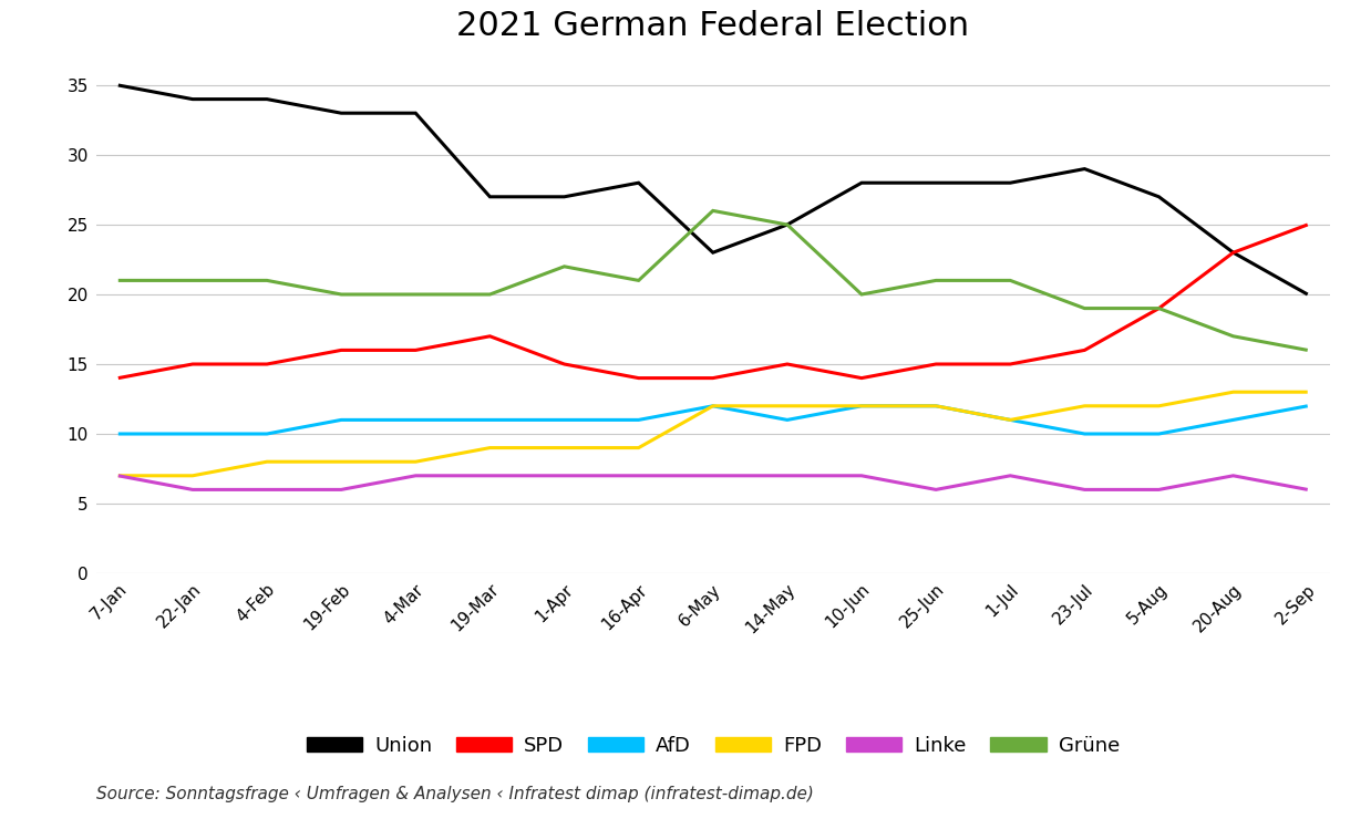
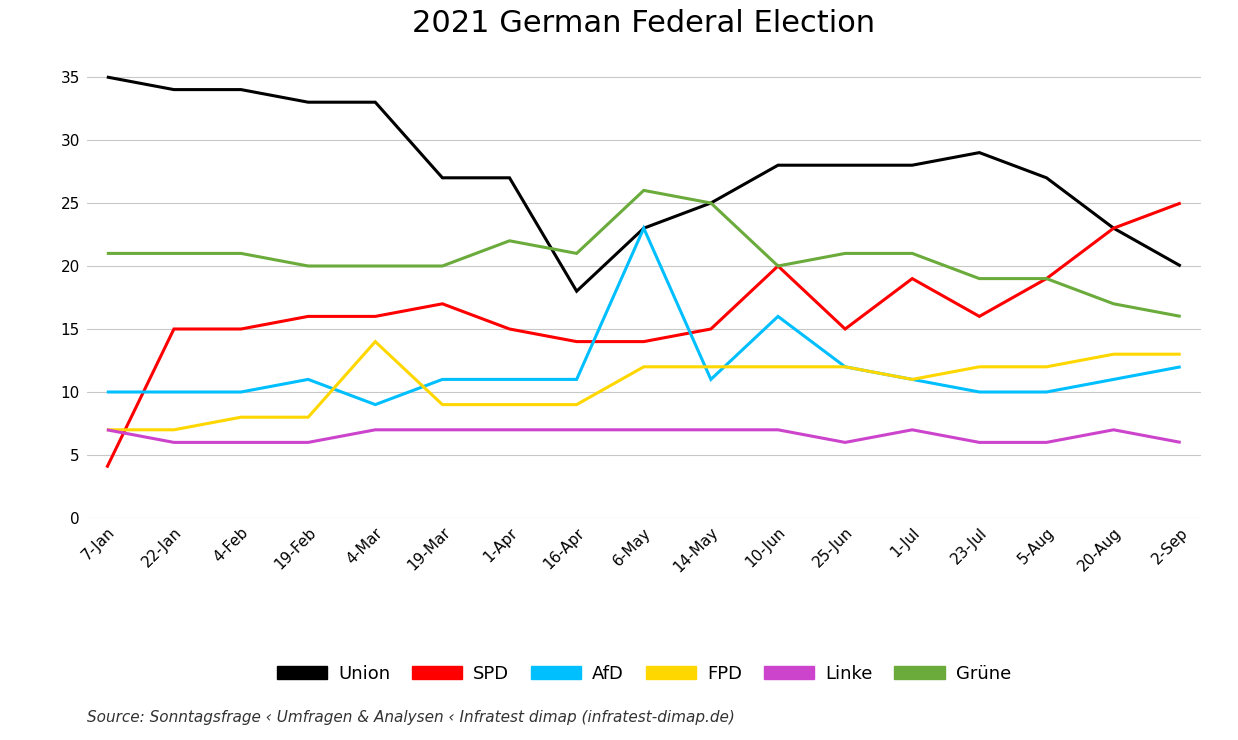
SPD/7-Jan: 14 -> 4
AfD/4-Mar: 11 -> 9
FPD/4-Mar: 8 -> 14
Union/16-Apr: 28 -> 18
AfD/6-May: 12 -> 23
SPD/10-Jun: 14 -> 20
AfD/10-Jun: 12 -> 16
SPD/1-Jul: 15 -> 19
